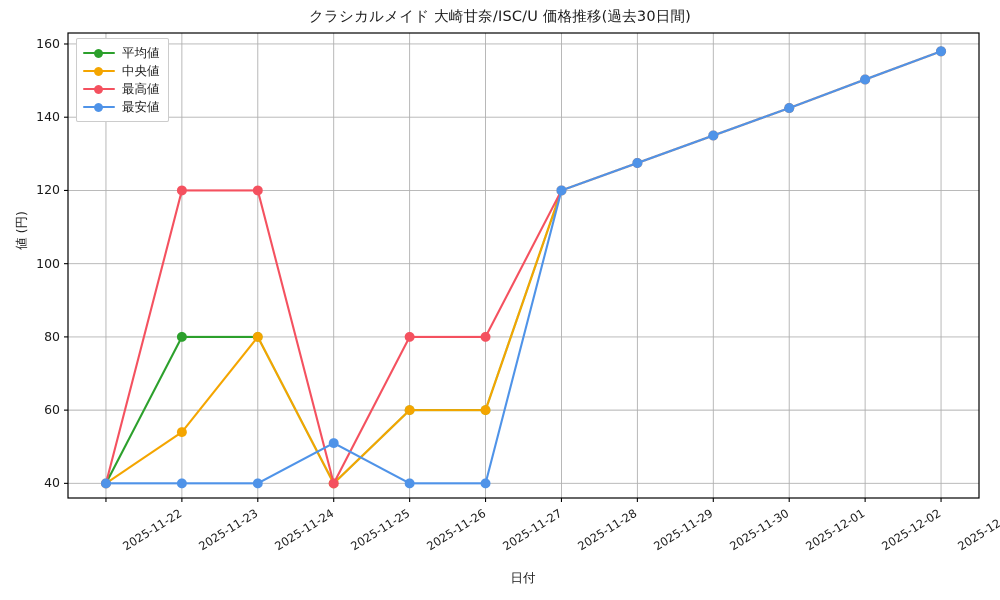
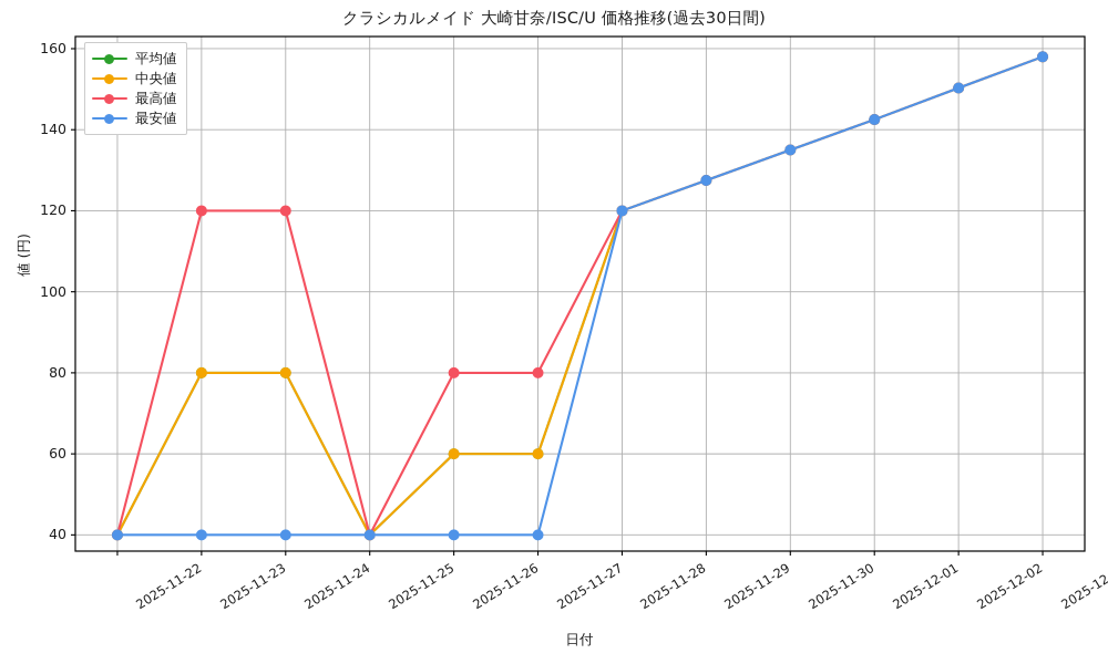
中央値/2025-11-23: 54 -> 80
最安値/2025-11-25: 51 -> 40
